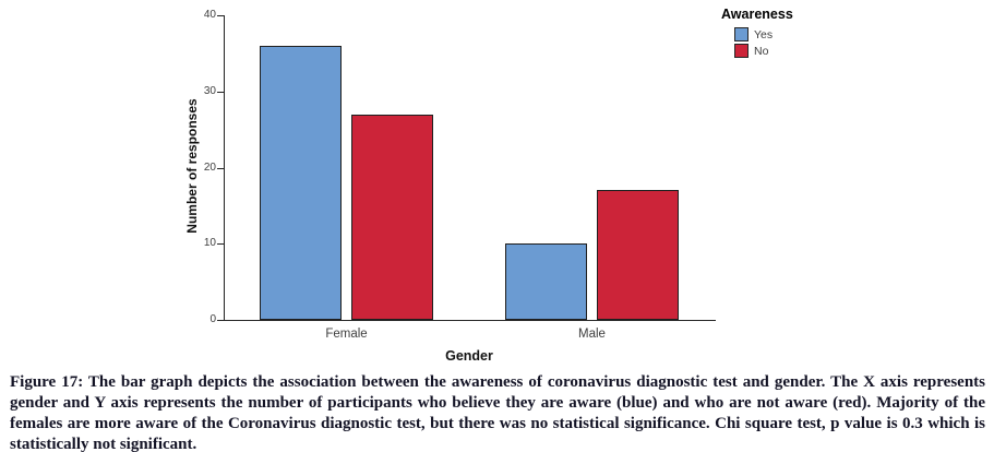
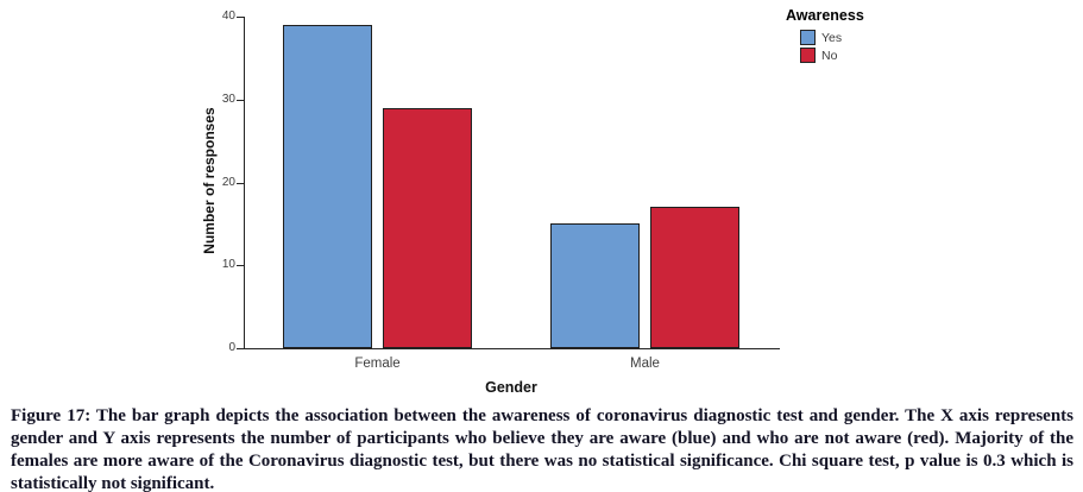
Yes/Female: 36 -> 39
No/Female: 27 -> 29
Yes/Male: 10 -> 15
